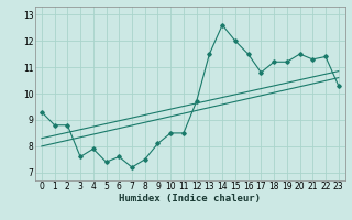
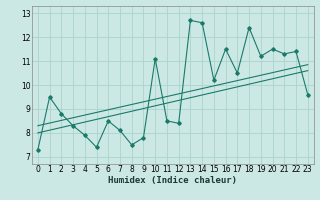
0: 9.3 -> 7.3
1: 8.8 -> 9.5
3: 7.6 -> 8.3
6: 7.6 -> 8.5
7: 7.2 -> 8.1
9: 8.1 -> 7.8
10: 8.5 -> 11.1
12: 9.7 -> 8.4
13: 11.5 -> 12.7
15: 12.0 -> 10.2
17: 10.8 -> 10.5
18: 11.2 -> 12.4
23: 10.3 -> 9.6
